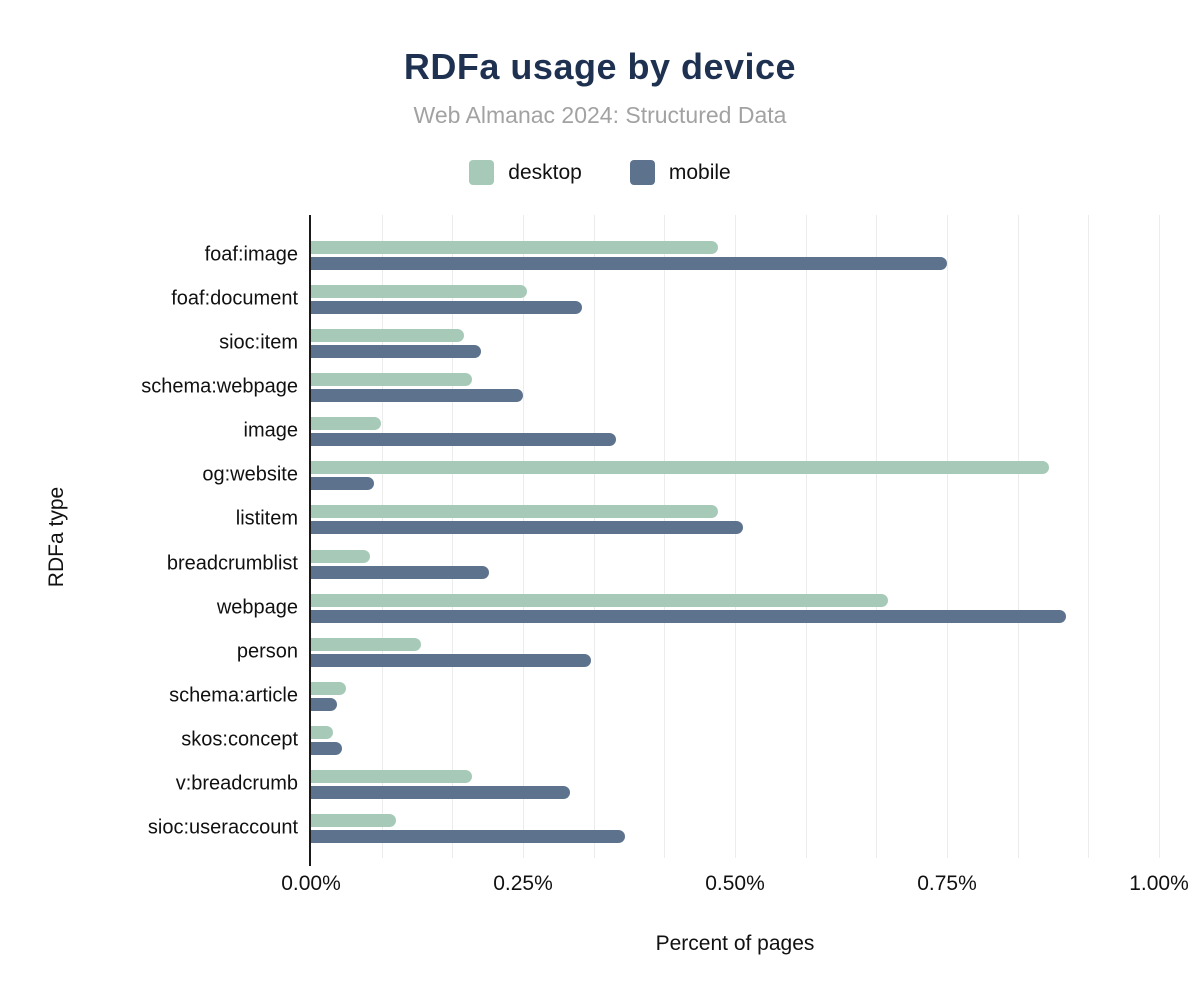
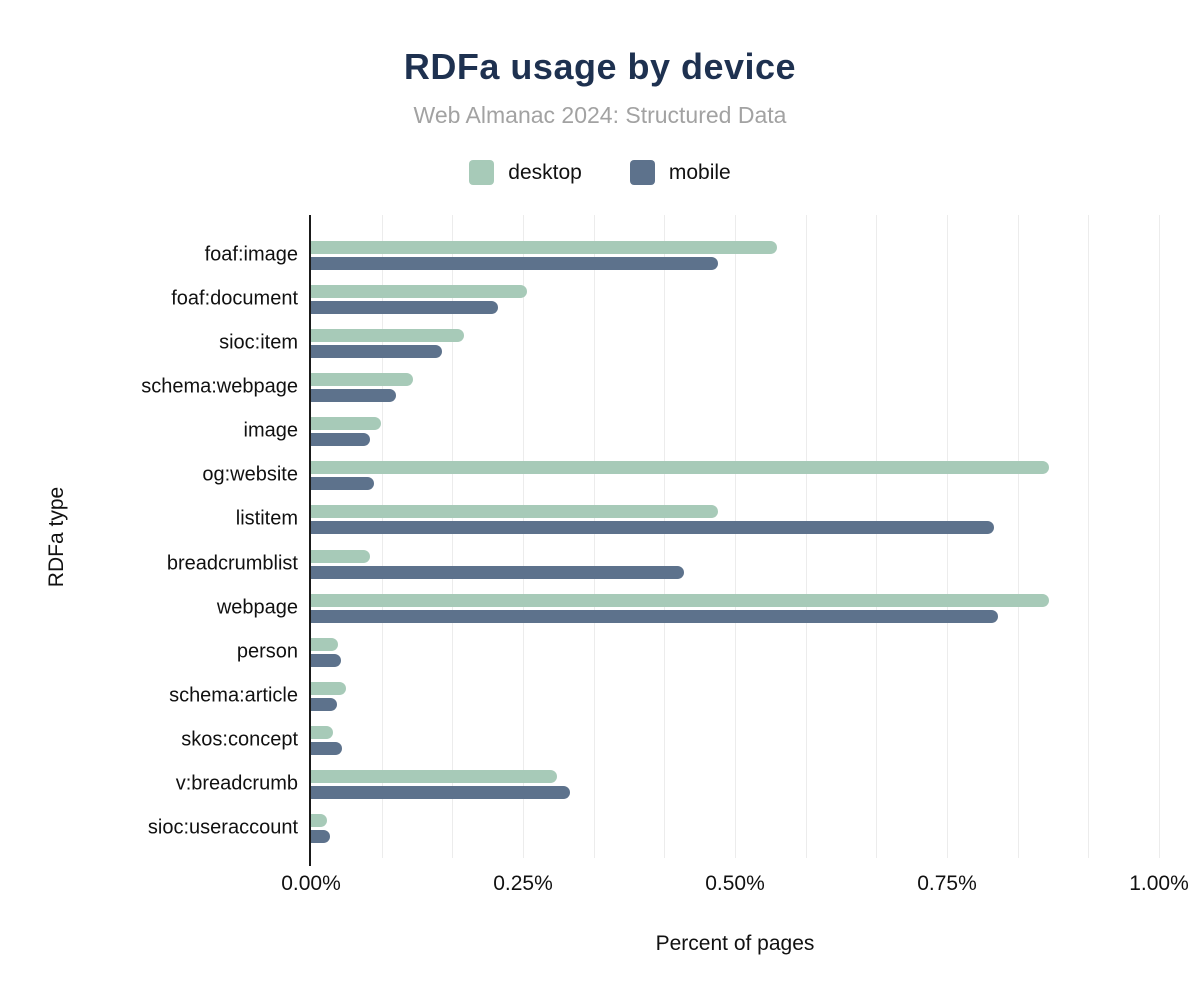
desktop/foaf:image: 0.48% -> 0.55%
mobile/foaf:image: 0.75% -> 0.48%
mobile/foaf:document: 0.32% -> 0.22%
mobile/sioc:item: 0.20% -> 0.15%
desktop/schema:webpage: 0.19% -> 0.12%
mobile/schema:webpage: 0.25% -> 0.10%
mobile/image: 0.36% -> 0.07%
mobile/listitem: 0.51% -> 0.81%
mobile/breadcrumblist: 0.21% -> 0.44%
desktop/webpage: 0.68% -> 0.87%
mobile/webpage: 0.89% -> 0.81%
desktop/person: 0.13% -> 0.03%
mobile/person: 0.33% -> 0.04%
desktop/v:breadcrumb: 0.19% -> 0.29%
desktop/sioc:useraccount: 0.10% -> 0.02%
mobile/sioc:useraccount: 0.37% -> 0.02%
